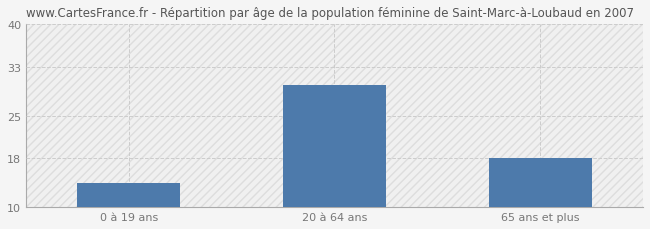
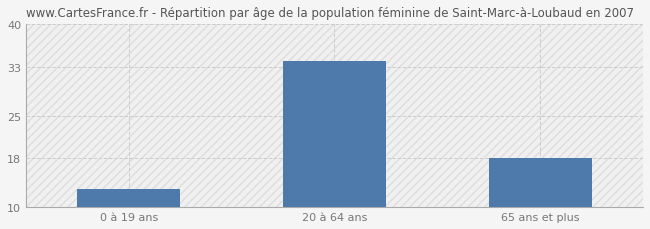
0 à 19 ans: 14 -> 13
20 à 64 ans: 30 -> 34
